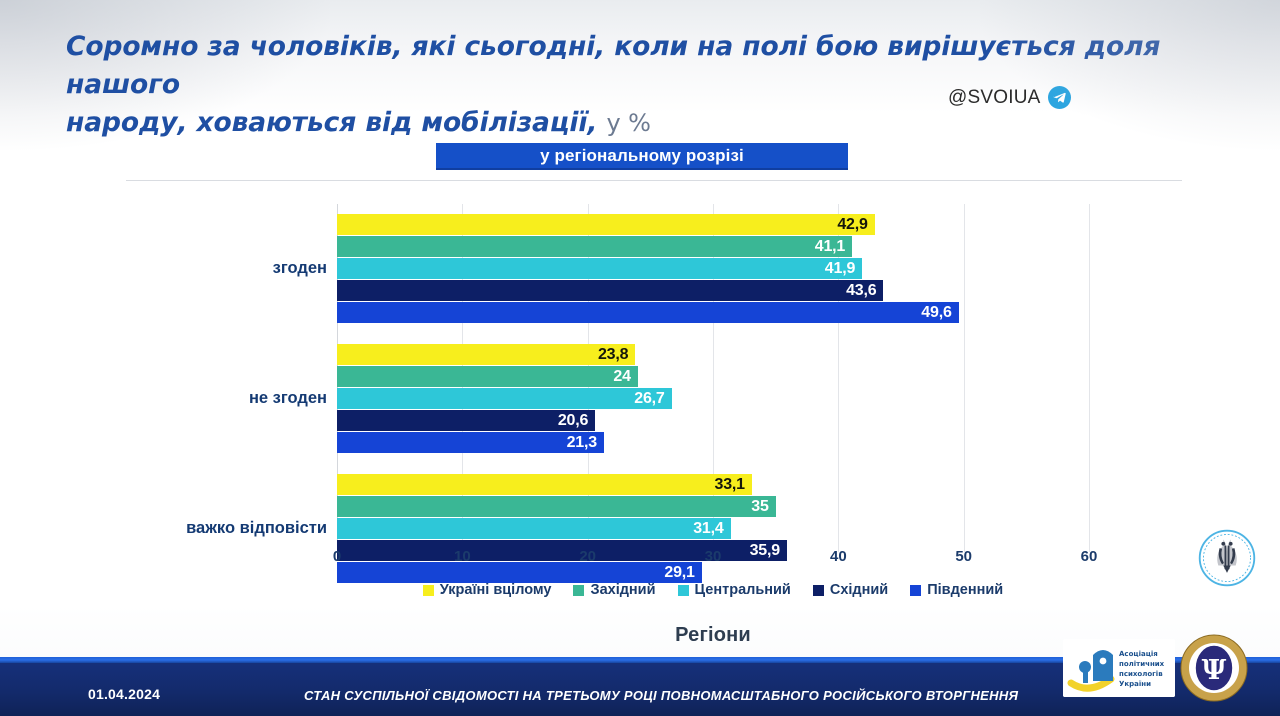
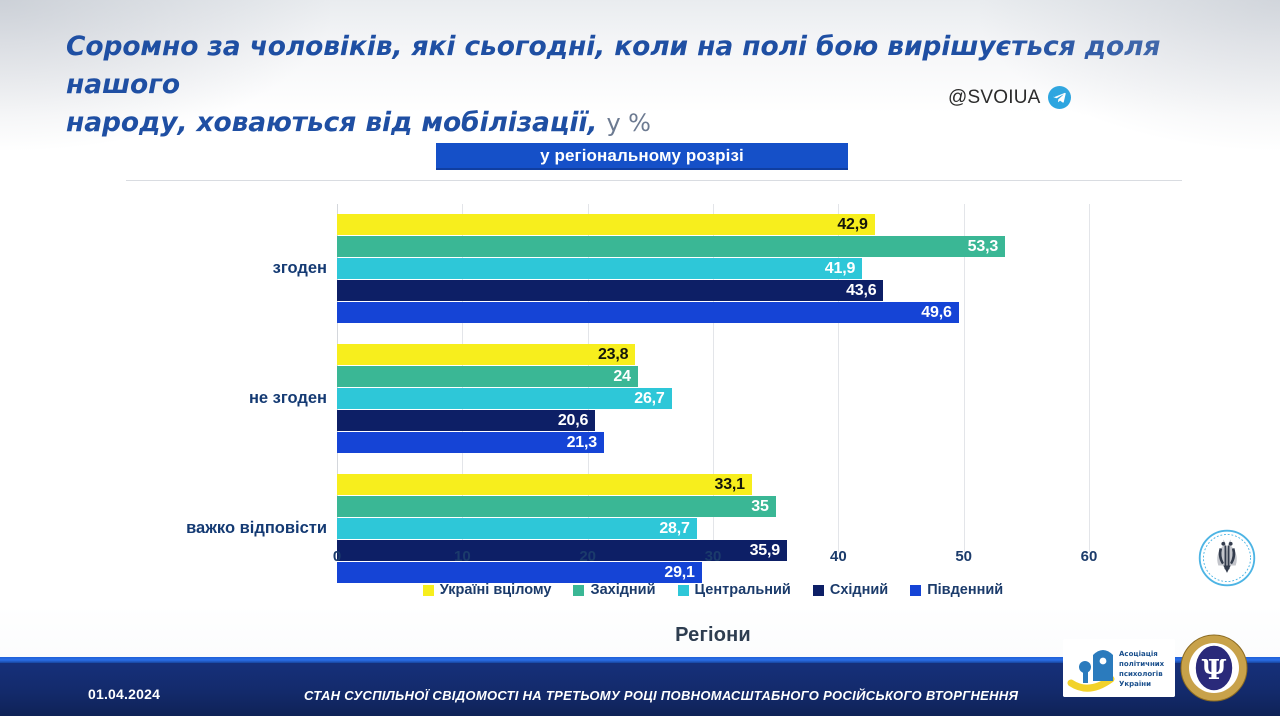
Західний/згоден: 41,1 -> 53,3
Центральний/важко відповісти: 31,4 -> 28,7
